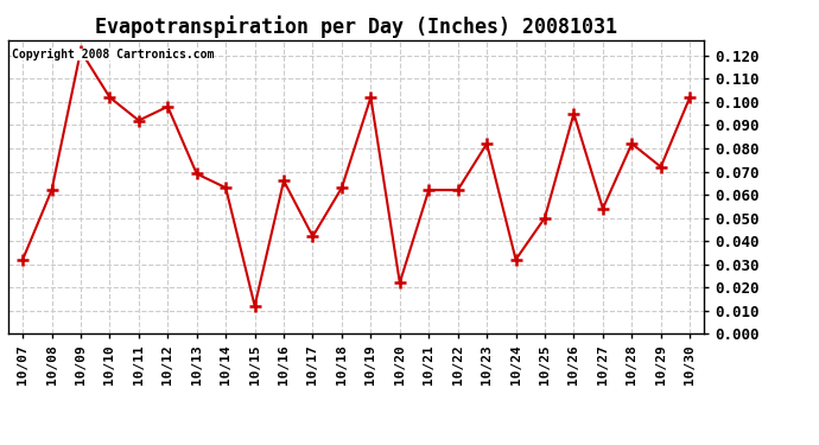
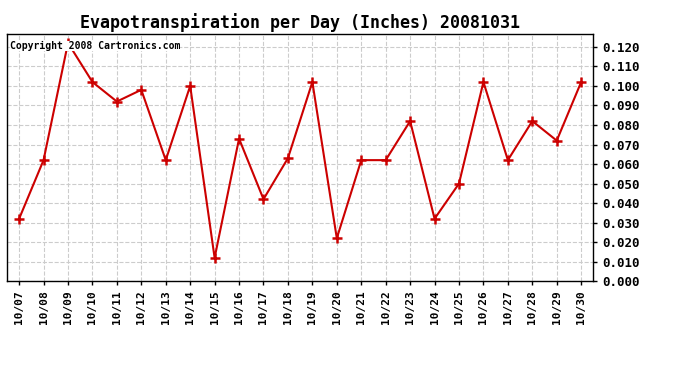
10/13: 0.069 -> 0.062
10/14: 0.063 -> 0.100
10/16: 0.066 -> 0.073
10/26: 0.095 -> 0.102
10/27: 0.054 -> 0.062
